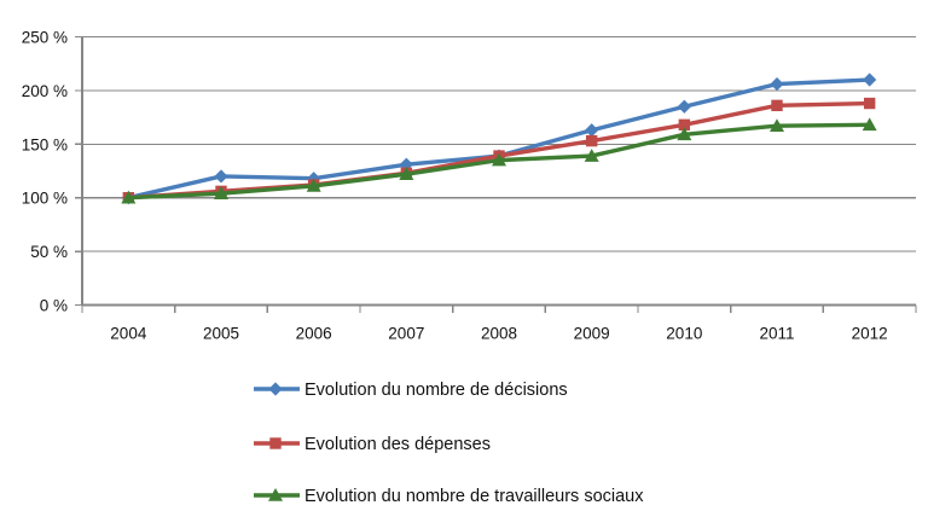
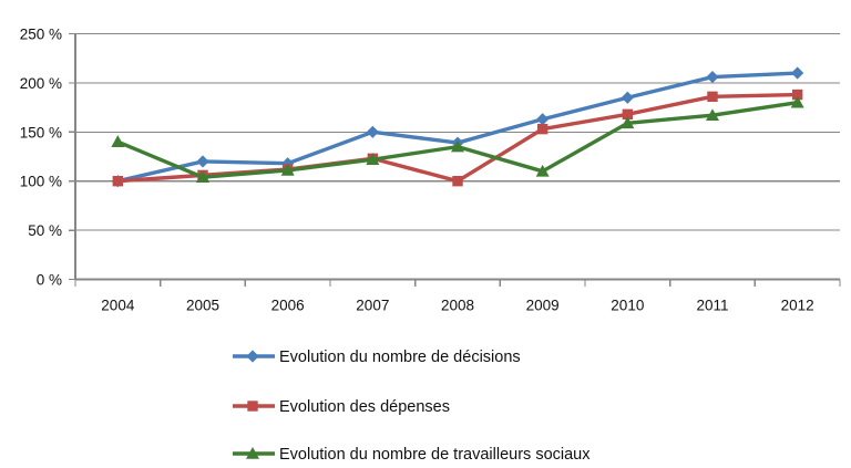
Evolution du nombre de travailleurs sociaux/2004: 100% -> 140%
Evolution du nombre de décisions/2007: 130% -> 150%
Evolution des dépenses/2008: 140% -> 100%
Evolution du nombre de travailleurs sociaux/2009: 140% -> 110%
Evolution du nombre de travailleurs sociaux/2012: 170% -> 180%
